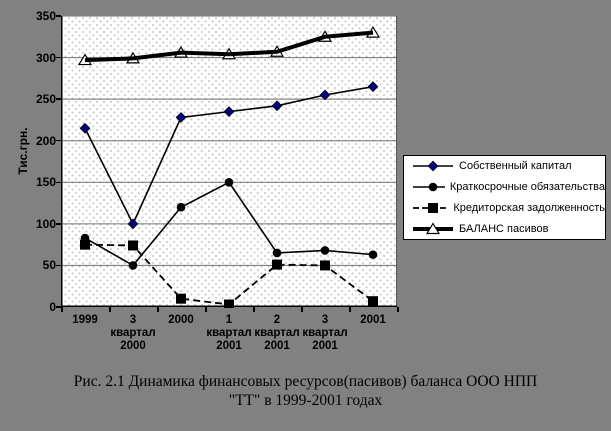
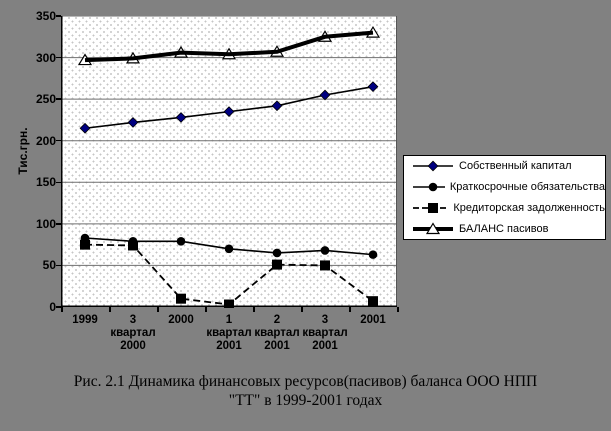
Собственный капитал/3 квартал 2000: 100 -> 220
Краткосрочные обязательства/3 квартал 2000: 50 -> 80
Краткосрочные обязательства/2000: 120 -> 80
Краткосрочные обязательства/1 квартал 2001: 150 -> 70
